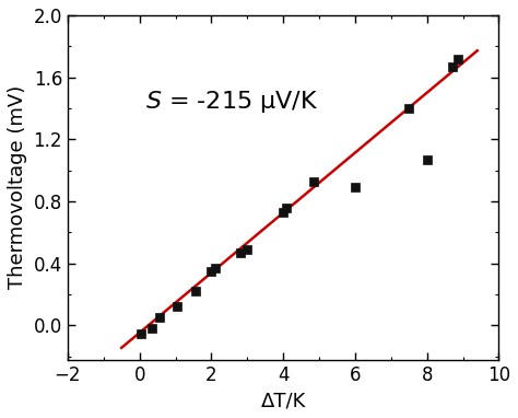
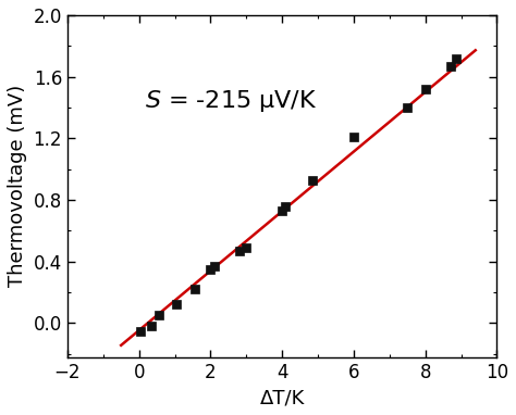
6: 0.89 -> 1.21
8: 1.07 -> 1.52
